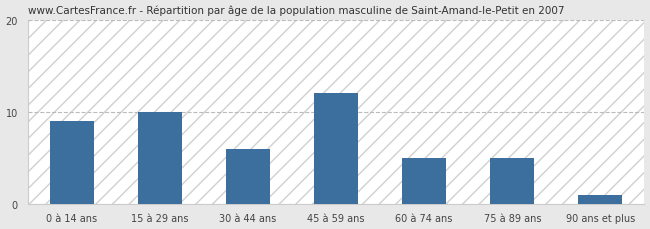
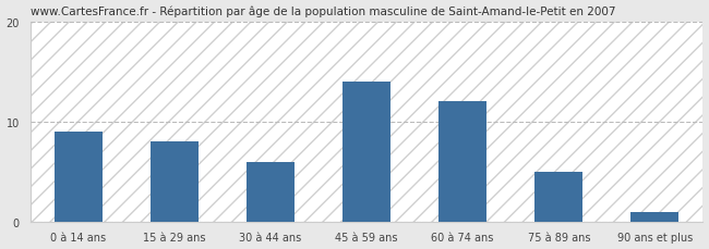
15 à 29 ans: 10 -> 8
45 à 59 ans: 12 -> 14
60 à 74 ans: 5 -> 12
